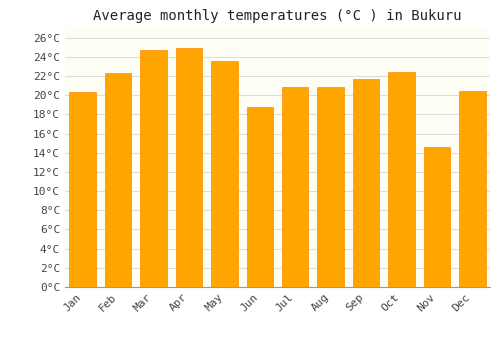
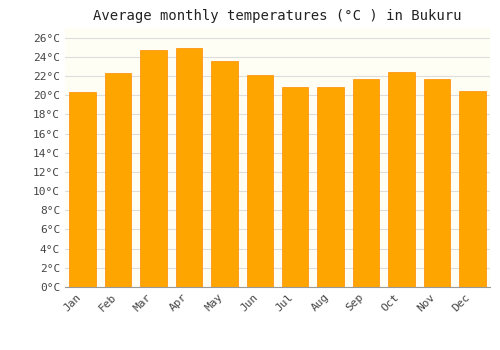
Jun: 18.8°C -> 22.1°C
Nov: 14.6°C -> 21.7°C
